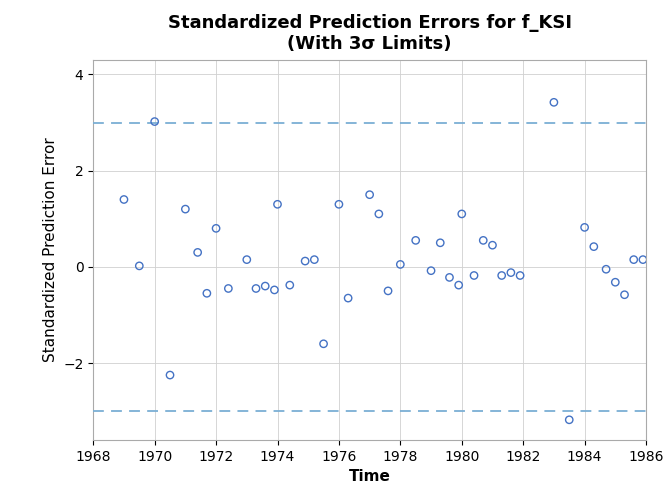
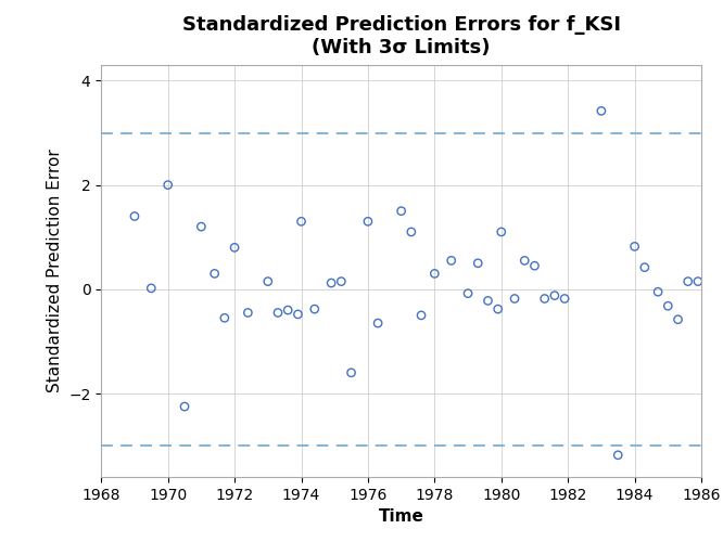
1970: 3.02 -> 2.00
1978: 0.05 -> 0.30
